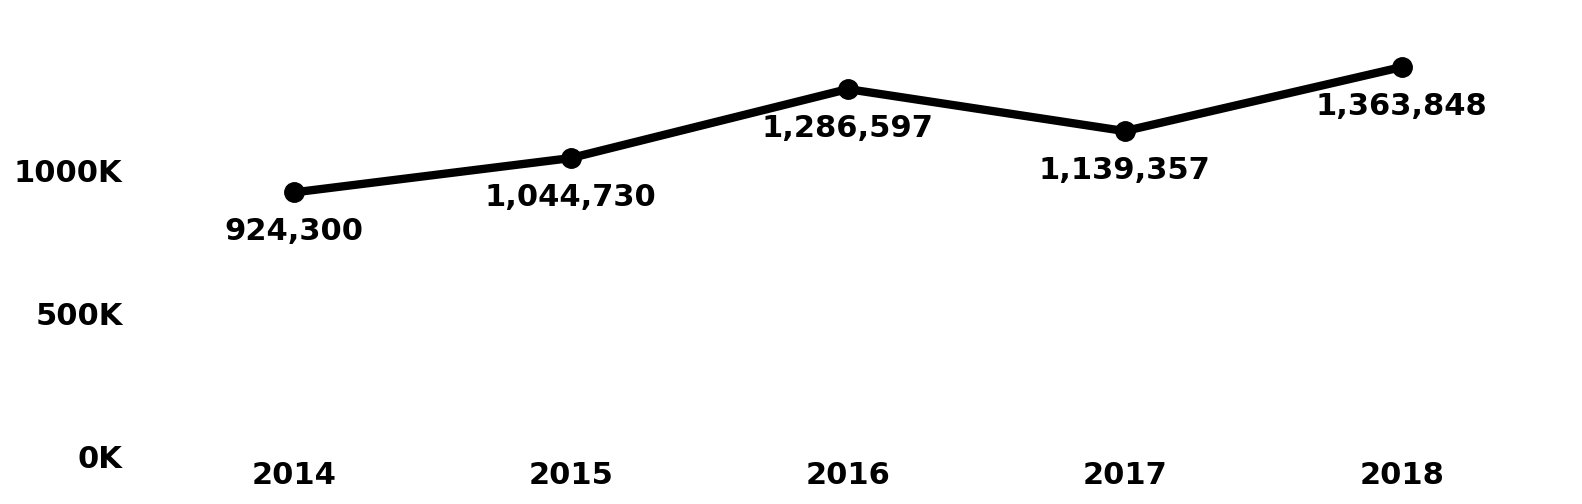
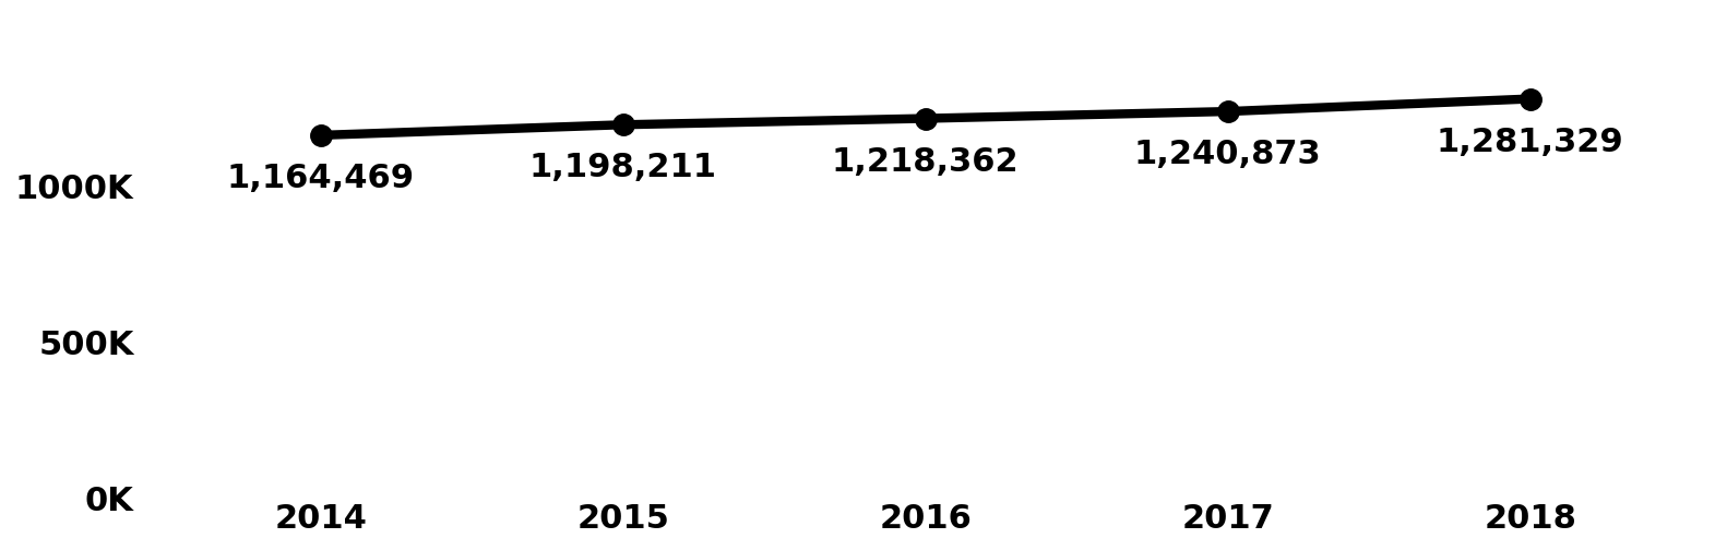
2014: 924,300 -> 1,164,469
2015: 1,044,730 -> 1,198,211
2016: 1,286,597 -> 1,218,362
2017: 1,139,357 -> 1,240,873
2018: 1,363,848 -> 1,281,329
